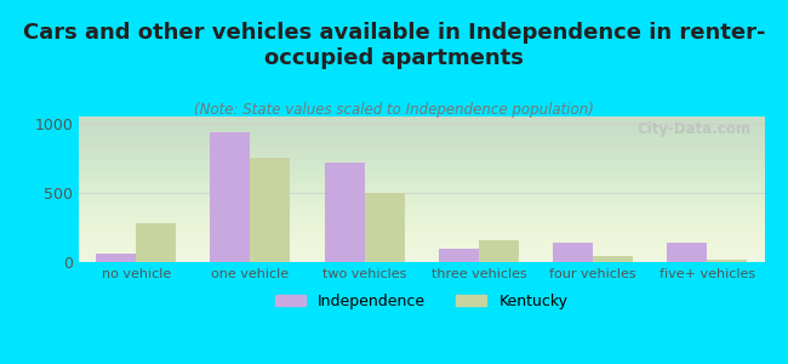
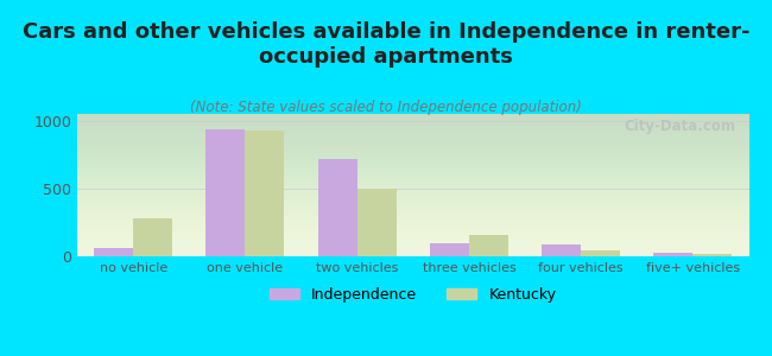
Kentucky/one vehicle: 750 -> 930
Independence/four vehicles: 140 -> 90
Independence/five+ vehicles: 140 -> 20
